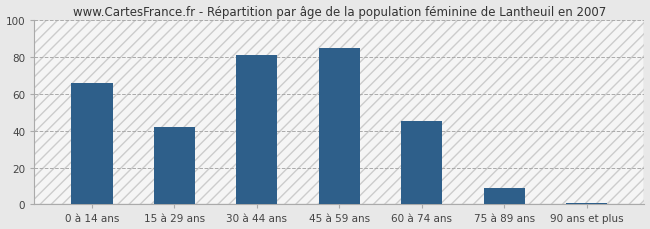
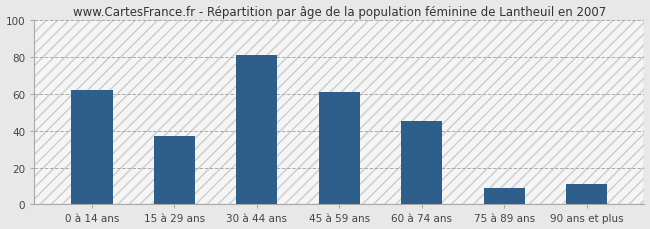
0 à 14 ans: 66 -> 62
15 à 29 ans: 42 -> 37
45 à 59 ans: 85 -> 61
90 ans et plus: 1 -> 11
